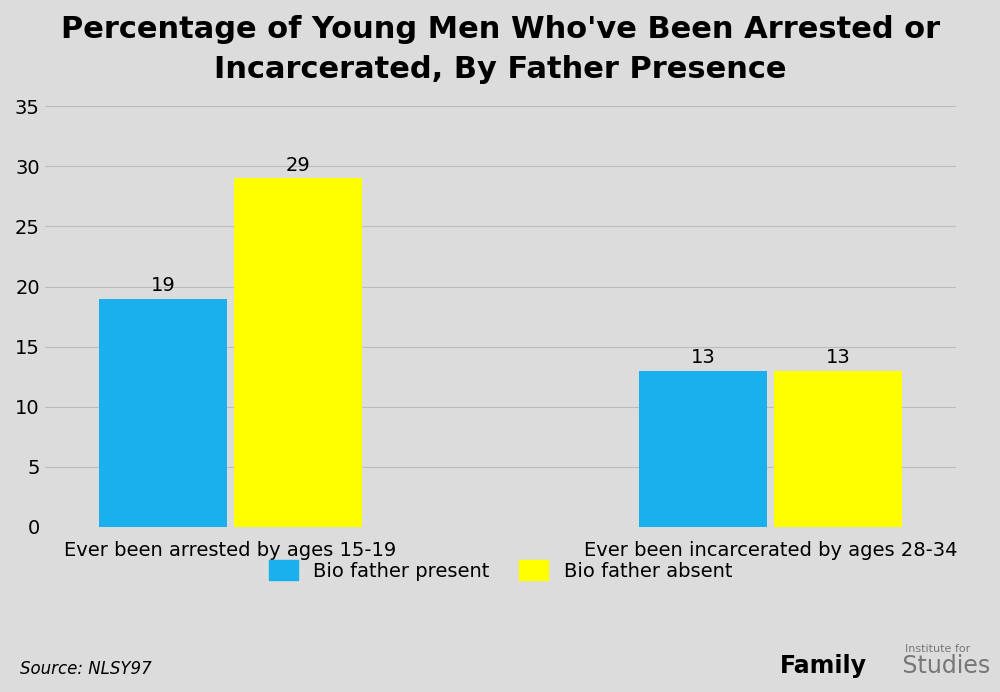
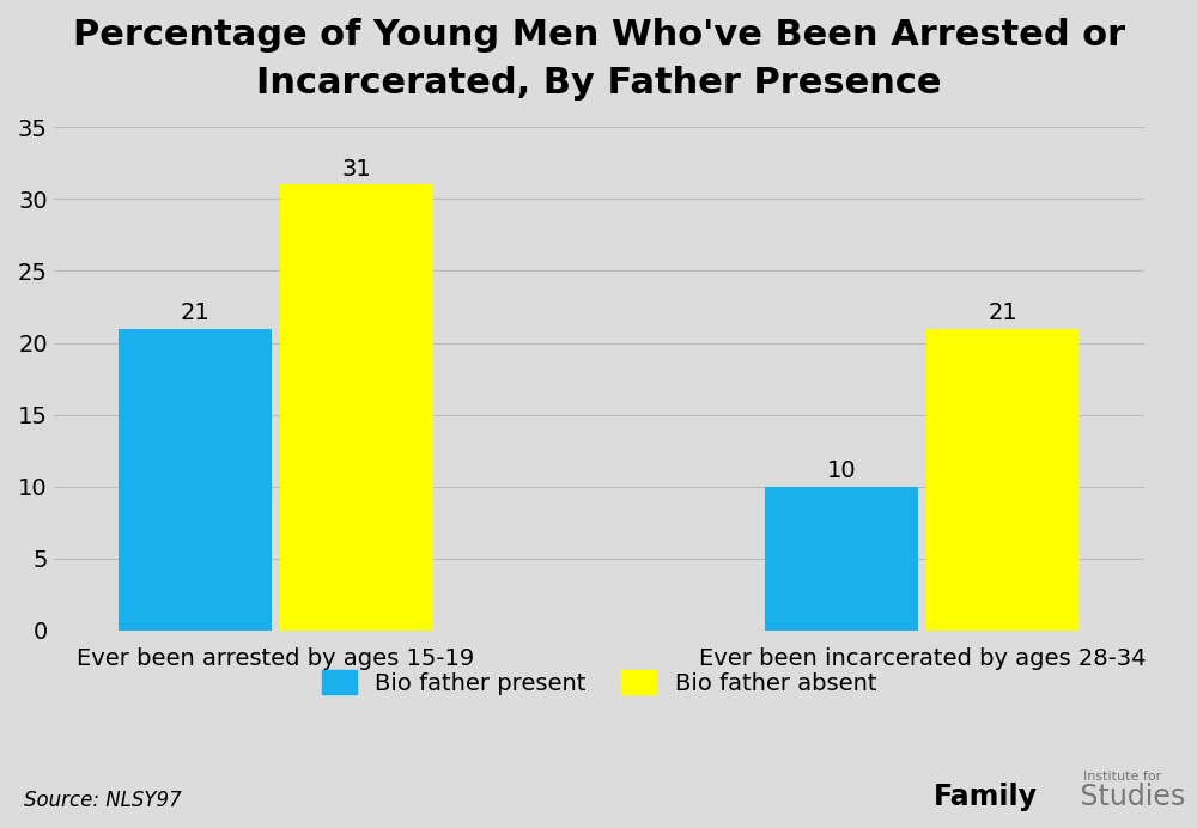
Bio father present/Ever been arrested by ages 15-19: 19 -> 21
Bio father absent/Ever been arrested by ages 15-19: 29 -> 31
Bio father present/Ever been incarcerated by ages 28-34: 13 -> 10
Bio father absent/Ever been incarcerated by ages 28-34: 13 -> 21
